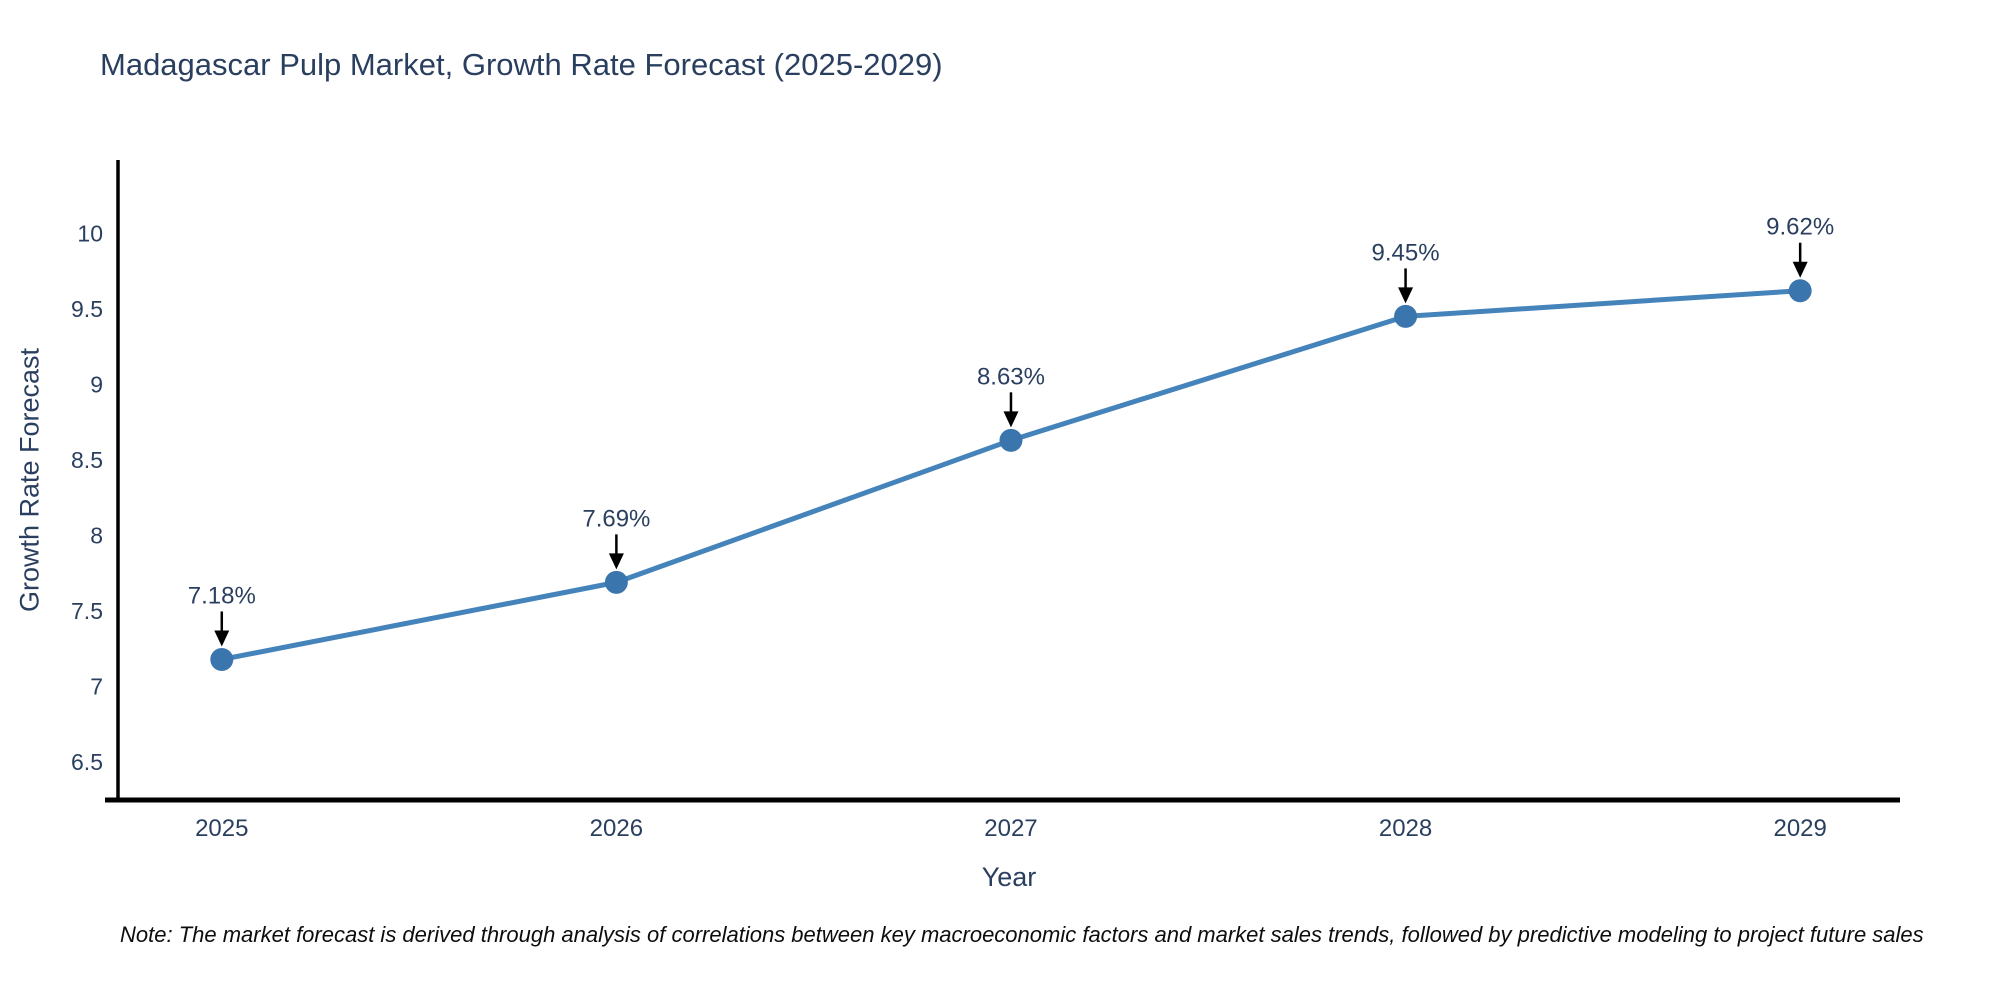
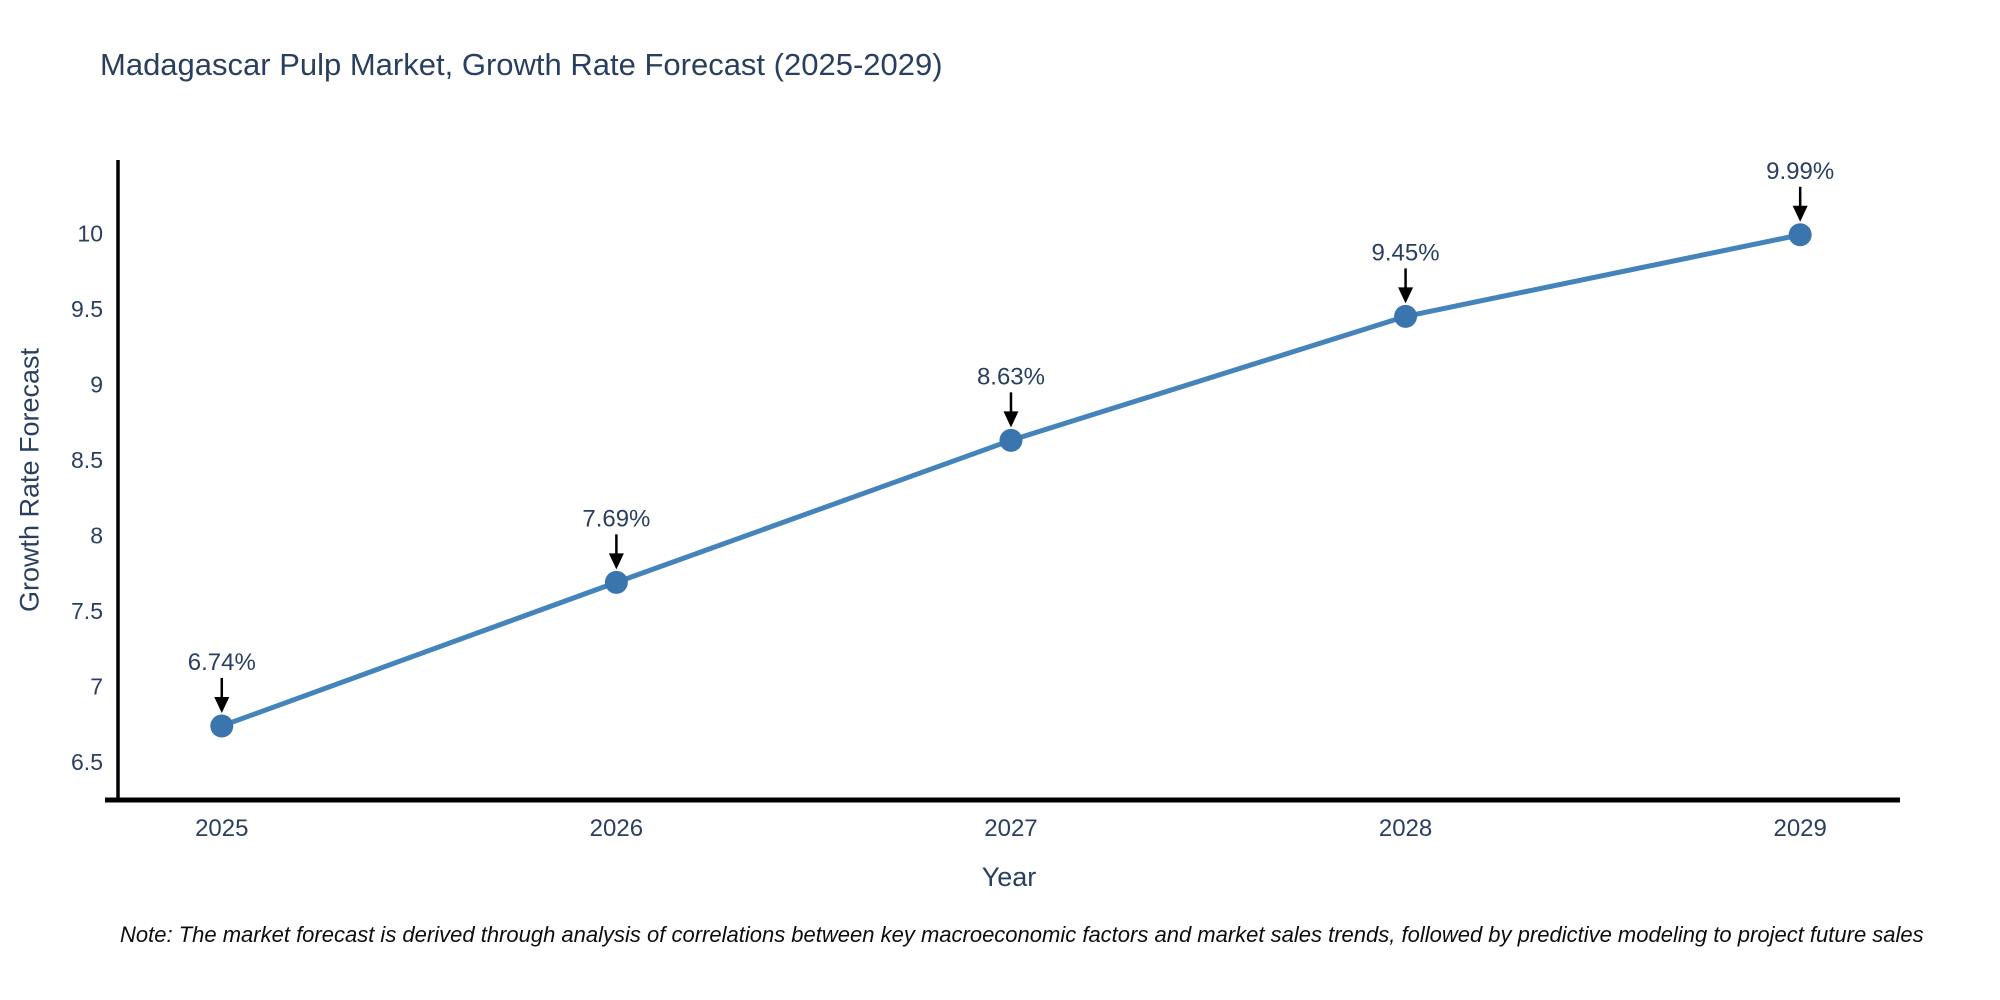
2025: 7.18% -> 6.74%
2029: 9.62% -> 9.99%
